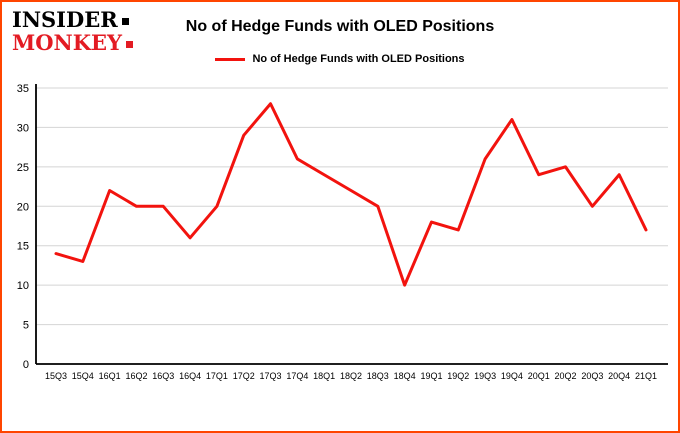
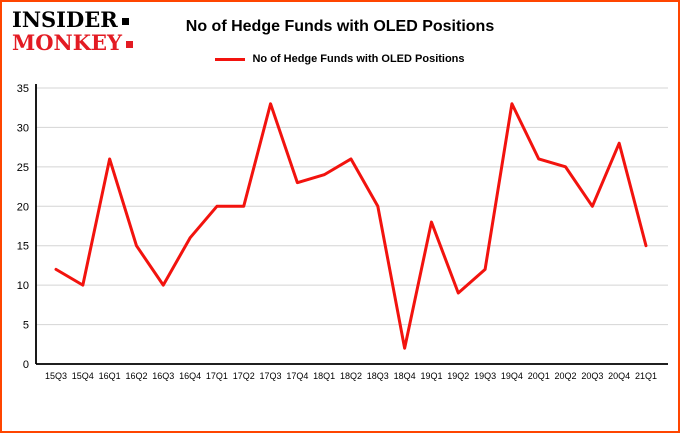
15Q3: 14 -> 12
15Q4: 13 -> 10
16Q1: 22 -> 26
16Q2: 20 -> 15
16Q3: 20 -> 10
17Q2: 29 -> 20
17Q4: 26 -> 23
18Q2: 22 -> 26
18Q4: 10 -> 2
19Q2: 17 -> 9
19Q3: 26 -> 12
19Q4: 31 -> 33
20Q1: 24 -> 26
20Q4: 24 -> 28
21Q1: 17 -> 15
